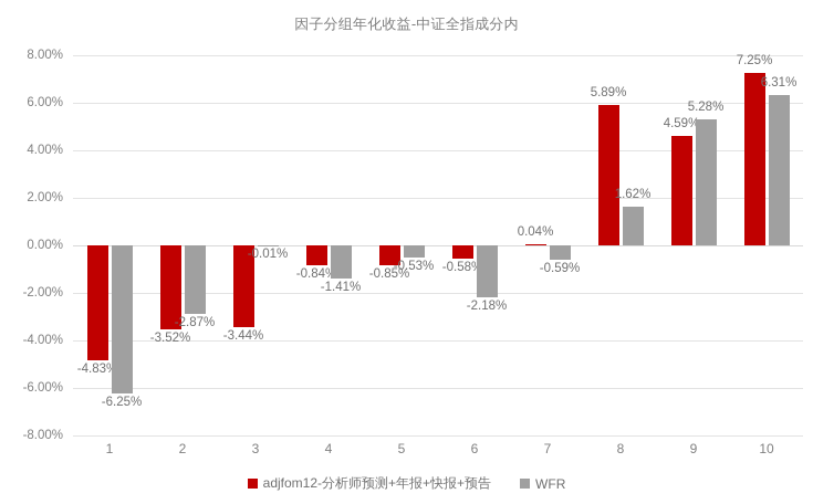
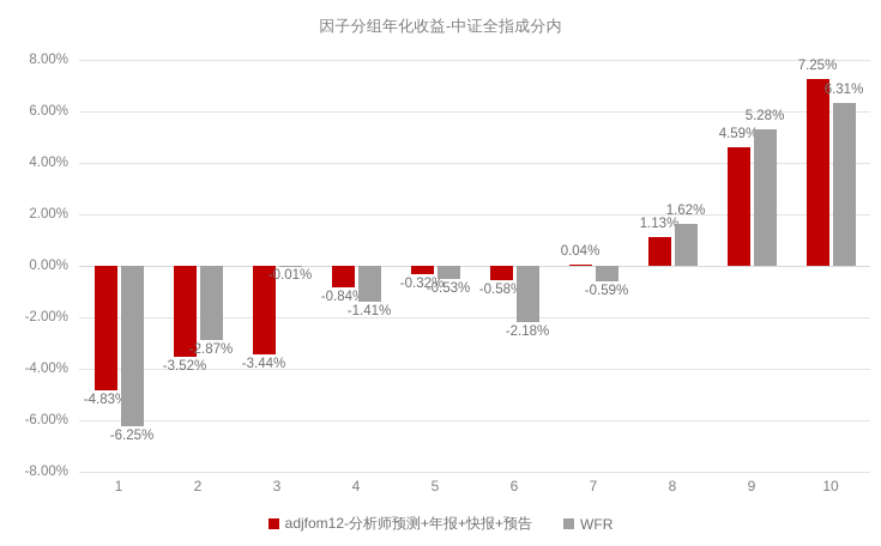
adjfom12-分析师预测+年报+快报+预告/5: -0.85% -> -0.32%
adjfom12-分析师预测+年报+快报+预告/8: 5.89% -> 1.13%
